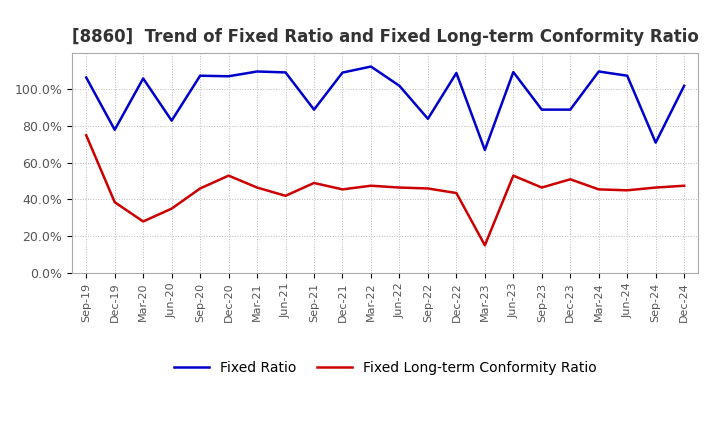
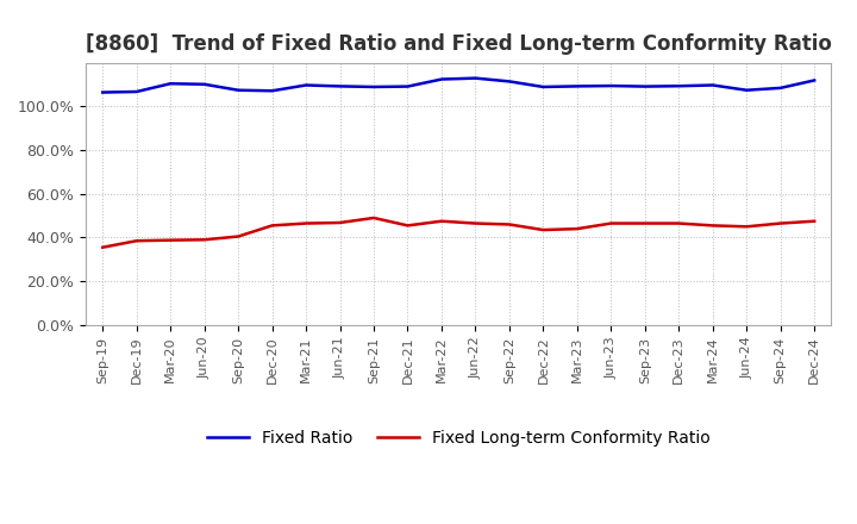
Fixed Long-term Conformity Ratio/Sep-19: 75% -> 36%
Fixed Ratio/Dec-19: 78% -> 107%
Fixed Ratio/Mar-20: 106% -> 110%
Fixed Long-term Conformity Ratio/Mar-20: 28% -> 39%
Fixed Ratio/Jun-20: 83% -> 110%
Fixed Long-term Conformity Ratio/Jun-20: 35% -> 39%
Fixed Long-term Conformity Ratio/Sep-20: 46% -> 40%
Fixed Long-term Conformity Ratio/Dec-20: 53% -> 46%
Fixed Long-term Conformity Ratio/Jun-21: 42% -> 47%
Fixed Ratio/Sep-21: 89% -> 109%
Fixed Ratio/Jun-22: 102% -> 113%
Fixed Ratio/Sep-22: 84% -> 112%
Fixed Ratio/Mar-23: 67% -> 109%
Fixed Long-term Conformity Ratio/Mar-23: 15% -> 44%
Fixed Long-term Conformity Ratio/Jun-23: 53% -> 46%
Fixed Ratio/Sep-23: 89% -> 109%
Fixed Ratio/Dec-23: 89% -> 109%
Fixed Long-term Conformity Ratio/Dec-23: 51% -> 46%
Fixed Ratio/Sep-24: 71% -> 108%
Fixed Ratio/Dec-24: 102% -> 112%
